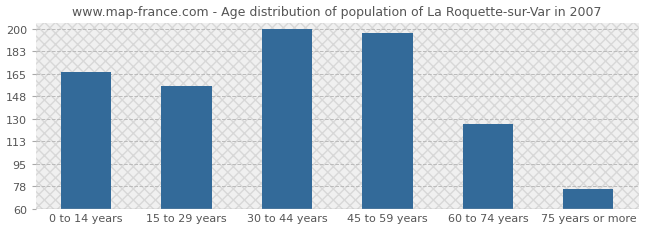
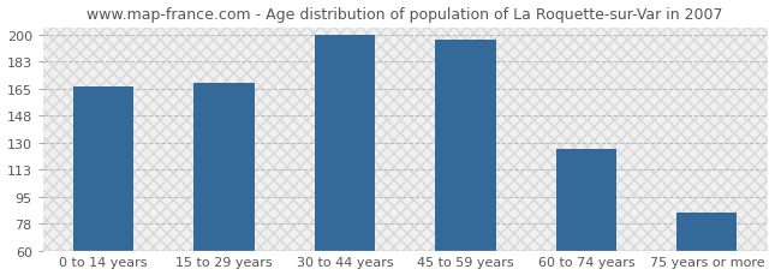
15 to 29 years: 156 -> 169
75 years or more: 75 -> 85
